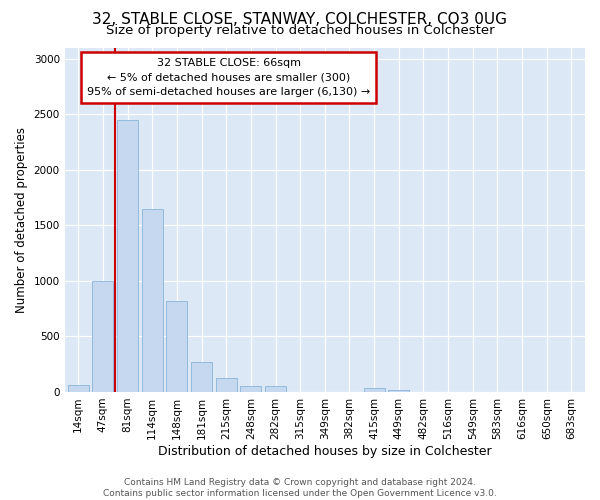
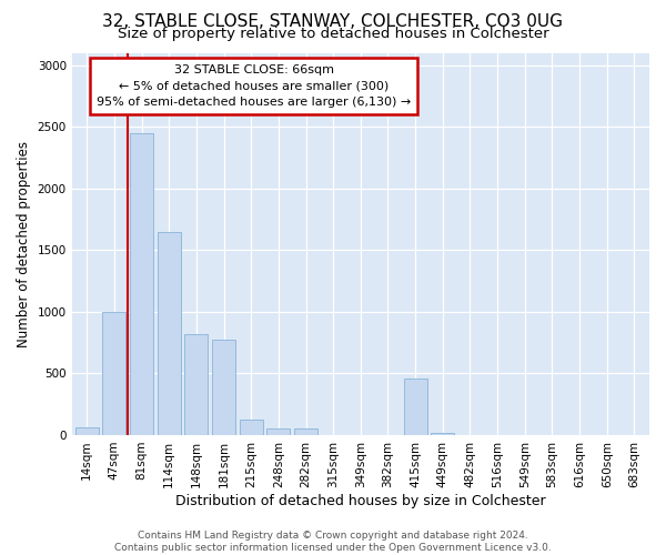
181sqm: 270 -> 770
415sqm: 40 -> 460
